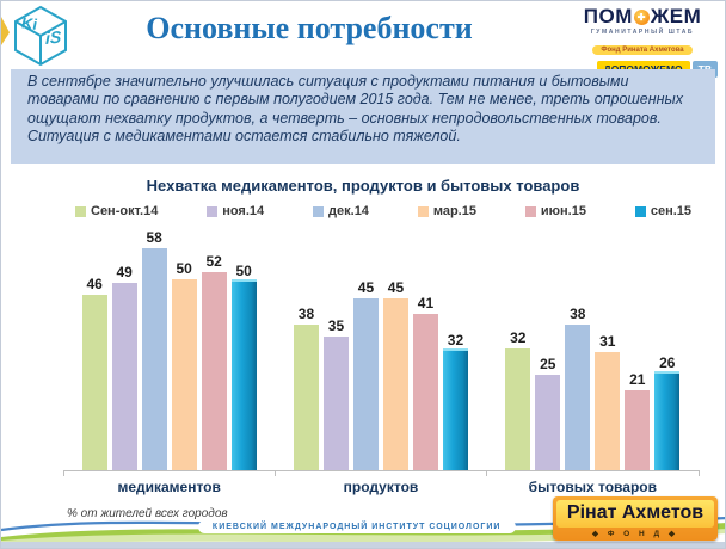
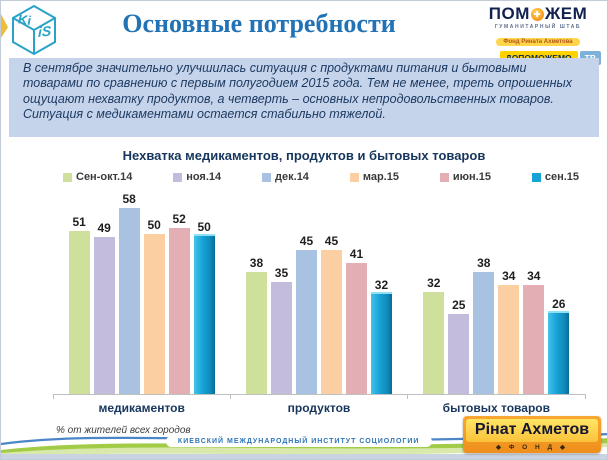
Сен-окт.14/медикаментов: 46 -> 51
мар.15/бытовых товаров: 31 -> 34
июн.15/бытовых товаров: 21 -> 34
